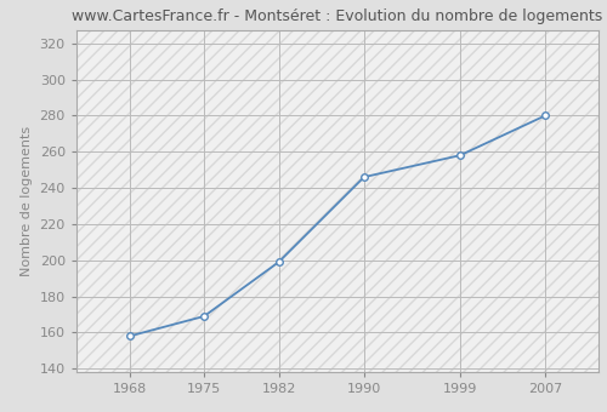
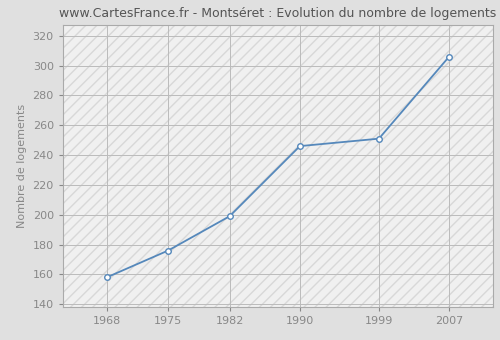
1975: 169 -> 176
1999: 258 -> 251
2007: 280 -> 306
